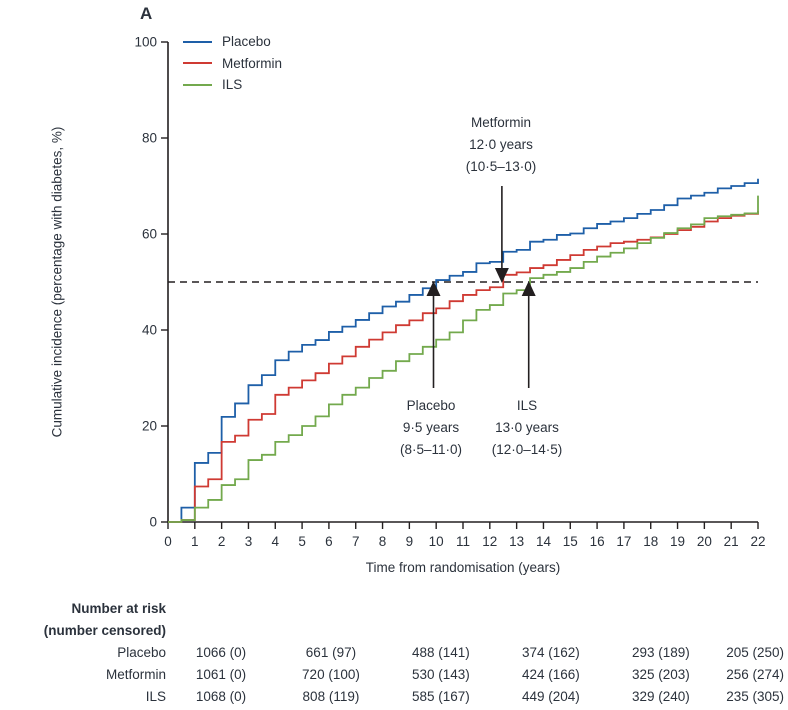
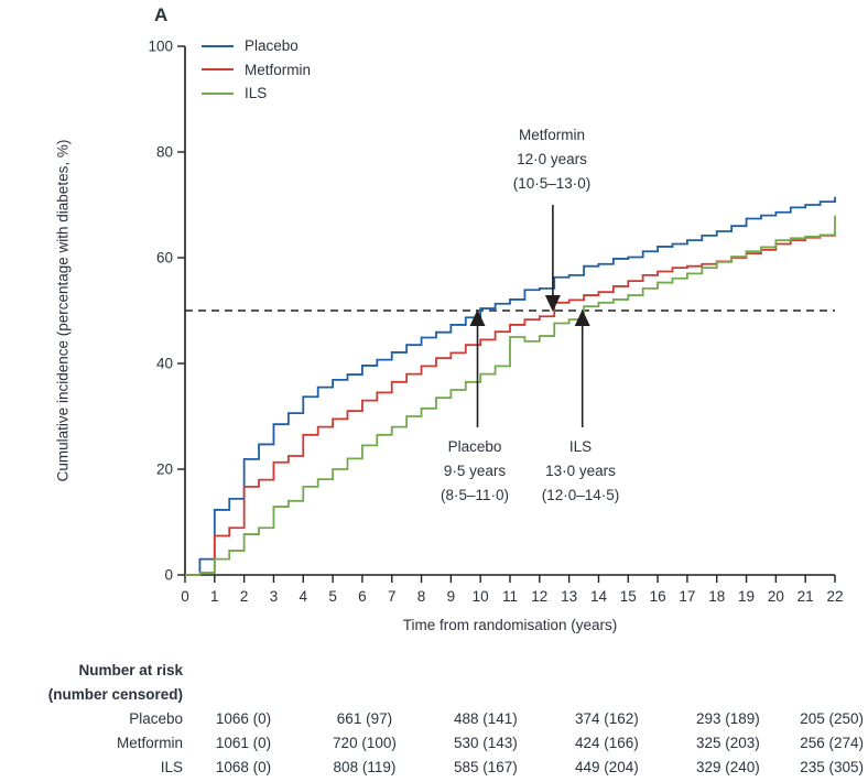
ILS/11: 42 -> 45
